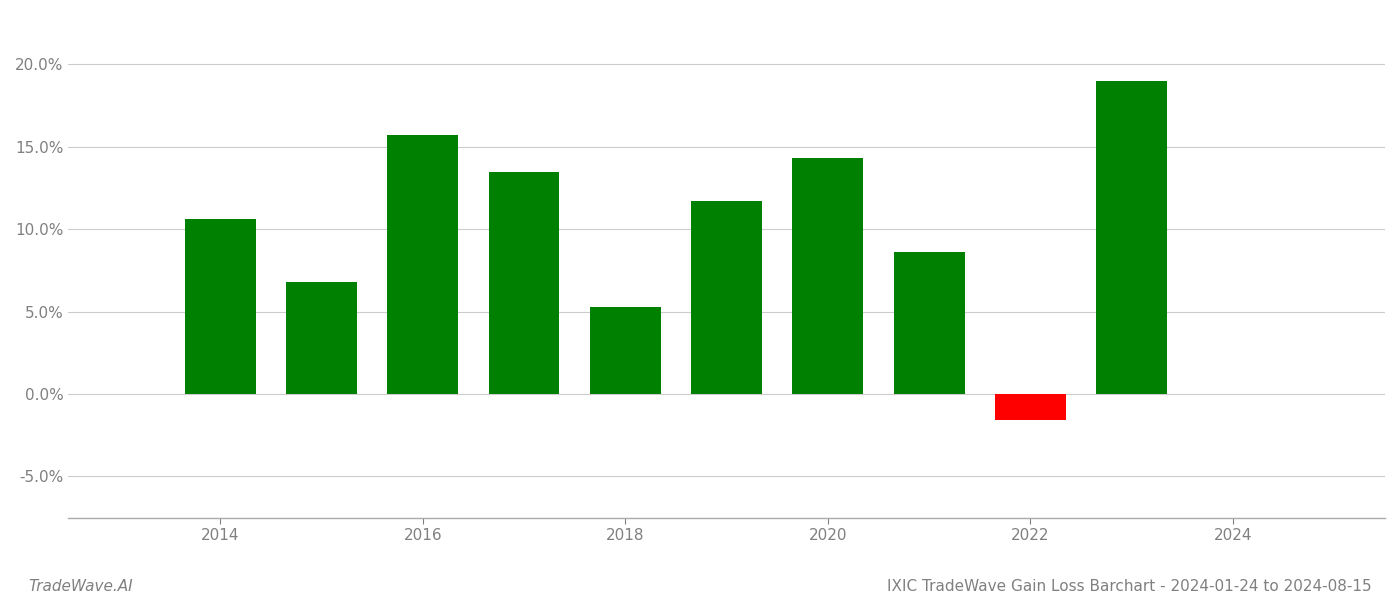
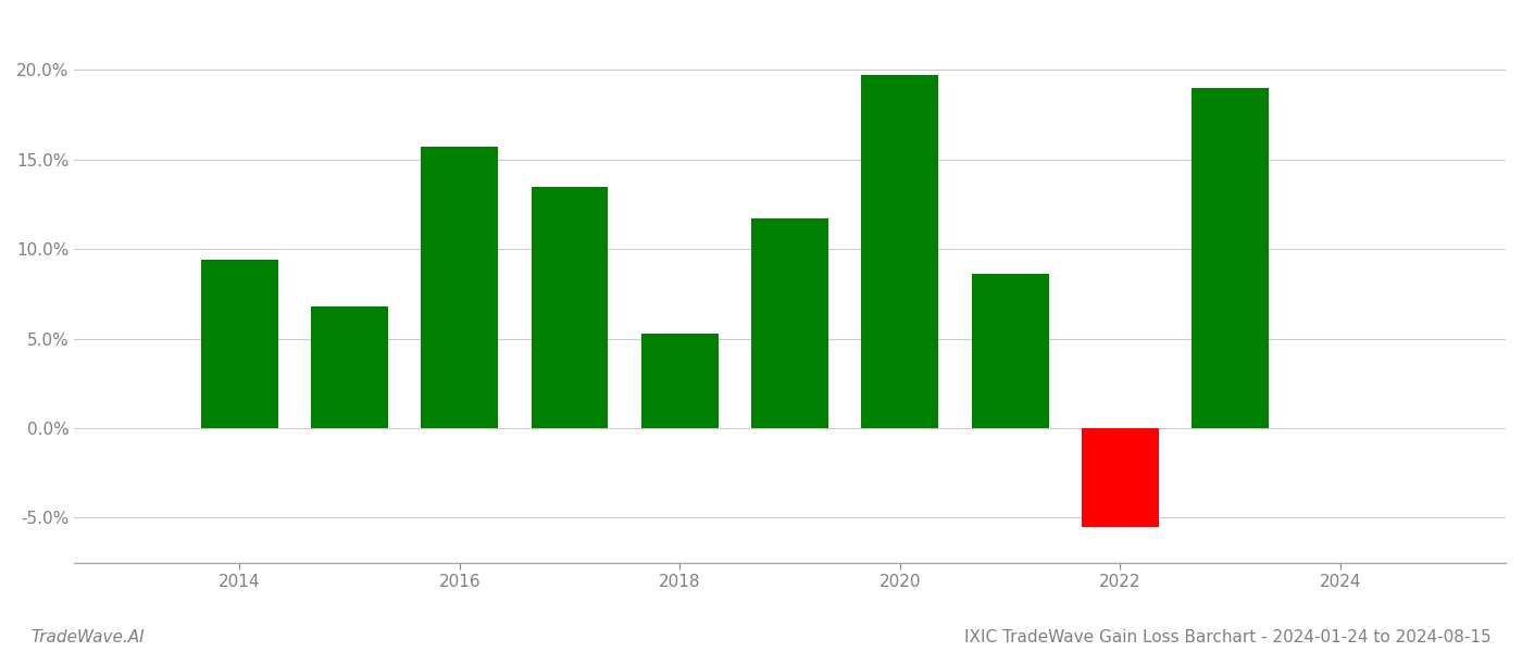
2014: 10.6% -> 9.4%
2020: 14.3% -> 19.7%
2022: -1.6% -> -5.5%
